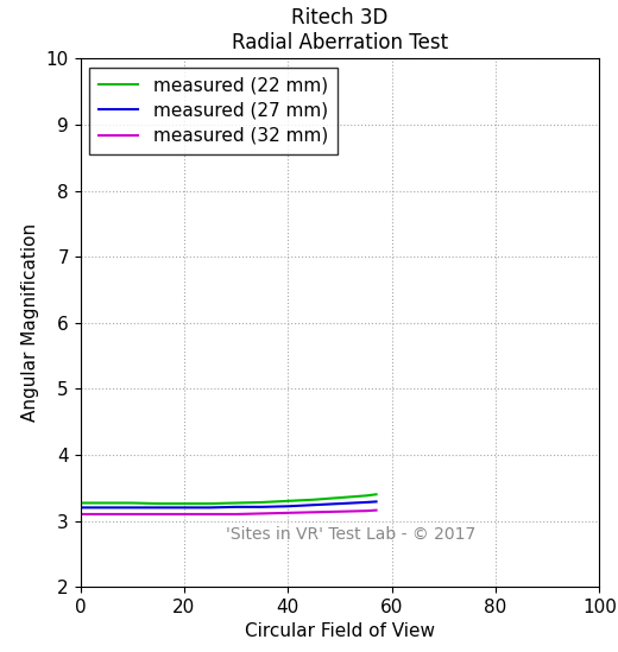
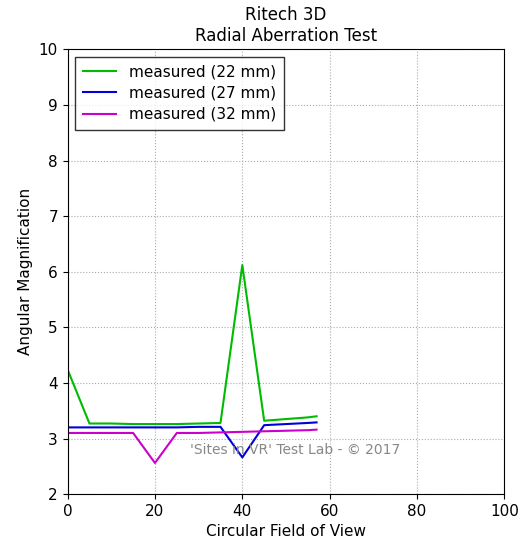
measured (22 mm)/0: 3.27 -> 4.24
measured (32 mm)/20: 3.10 -> 2.56
measured (22 mm)/40: 3.30 -> 6.12
measured (27 mm)/40: 3.22 -> 2.66
